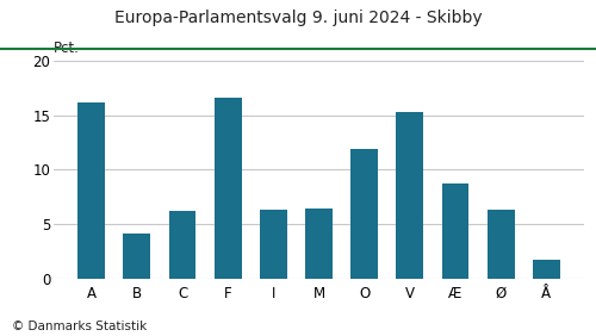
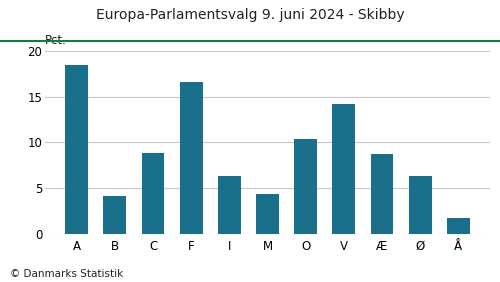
A: 16.2 -> 18.4
C: 6.2 -> 8.8
M: 6.4 -> 4.4
O: 11.9 -> 10.4
V: 15.3 -> 14.2
